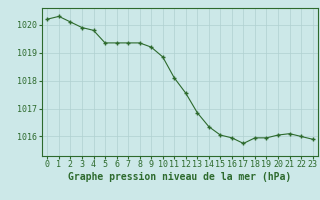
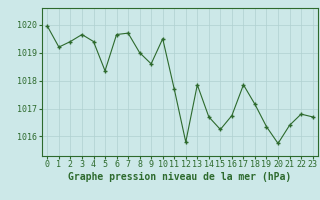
0: 1020.20 -> 1019.95
1: 1020.30 -> 1019.20
2: 1020.10 -> 1019.40
3: 1019.90 -> 1019.65
4: 1019.80 -> 1019.40
5: 1019.35 -> 1018.35
6: 1019.35 -> 1019.65
7: 1019.35 -> 1019.70
8: 1019.35 -> 1019.00
9: 1019.20 -> 1018.60
10: 1018.85 -> 1019.50
11: 1018.10 -> 1017.70
12: 1017.55 -> 1015.80
13: 1016.85 -> 1017.85
14: 1016.35 -> 1016.70
15: 1016.05 -> 1016.25
16: 1015.95 -> 1016.75
17: 1015.75 -> 1017.85
18: 1015.95 -> 1017.15
19: 1015.95 -> 1016.35
20: 1016.05 -> 1015.75
21: 1016.10 -> 1016.40
22: 1016.00 -> 1016.80
23: 1015.90 -> 1016.70
